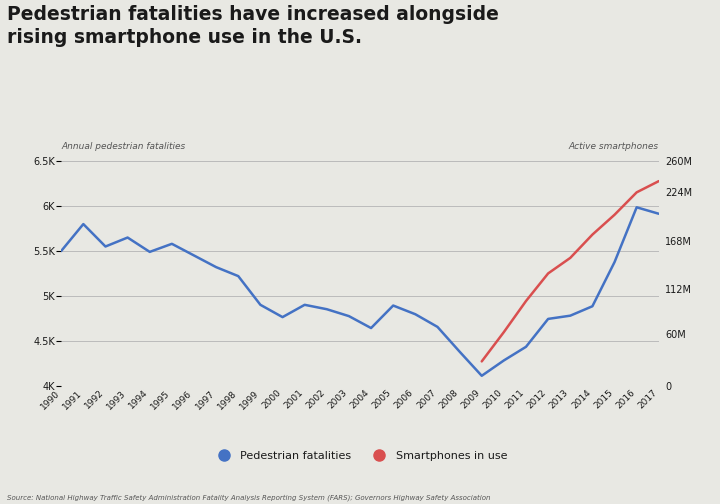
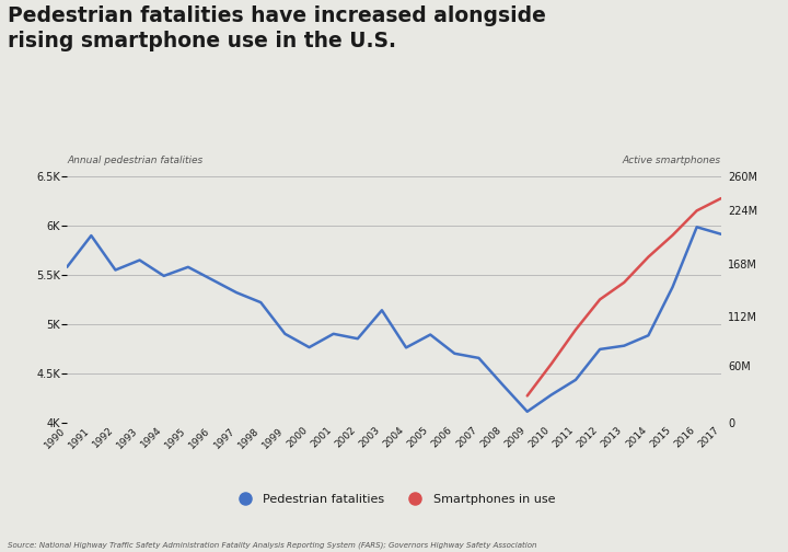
Pedestrian fatalities/1990: 5.50K -> 5.58K
Pedestrian fatalities/1991: 5.80K -> 5.90K
Pedestrian fatalities/2003: 4.77K -> 5.14K
Pedestrian fatalities/2004: 4.64K -> 4.76K
Pedestrian fatalities/2006: 4.80K -> 4.70K
